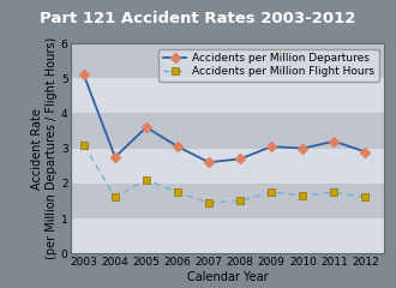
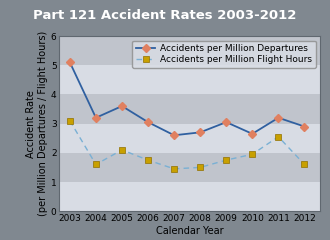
Accidents per Million Departures/2004: 2.75 -> 3.20
Accidents per Million Departures/2010: 3.00 -> 2.65
Accidents per Million Flight Hours/2010: 1.65 -> 1.95
Accidents per Million Flight Hours/2011: 1.75 -> 2.55
